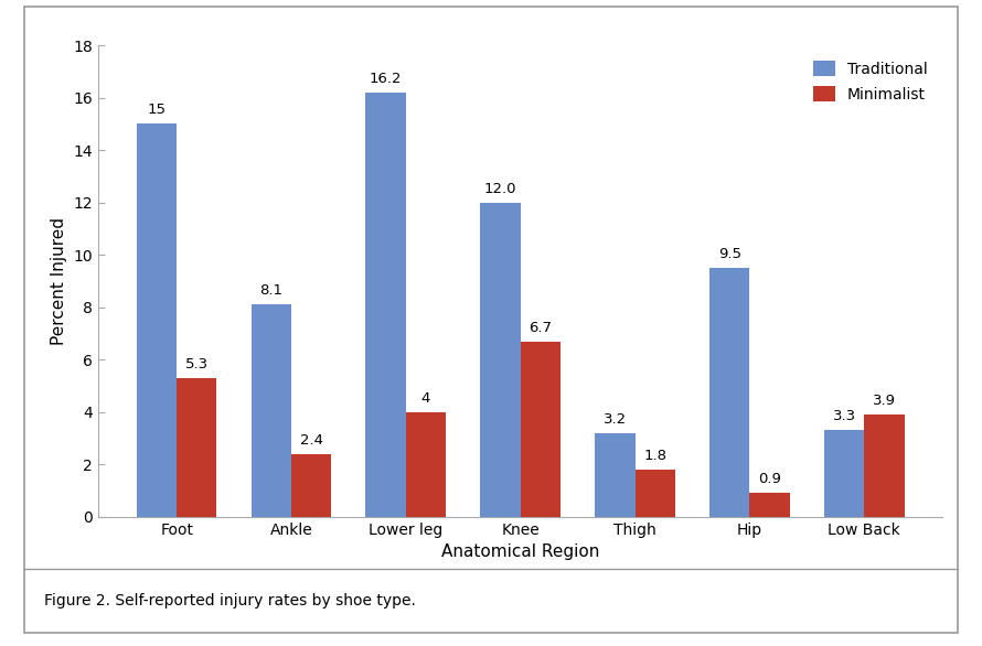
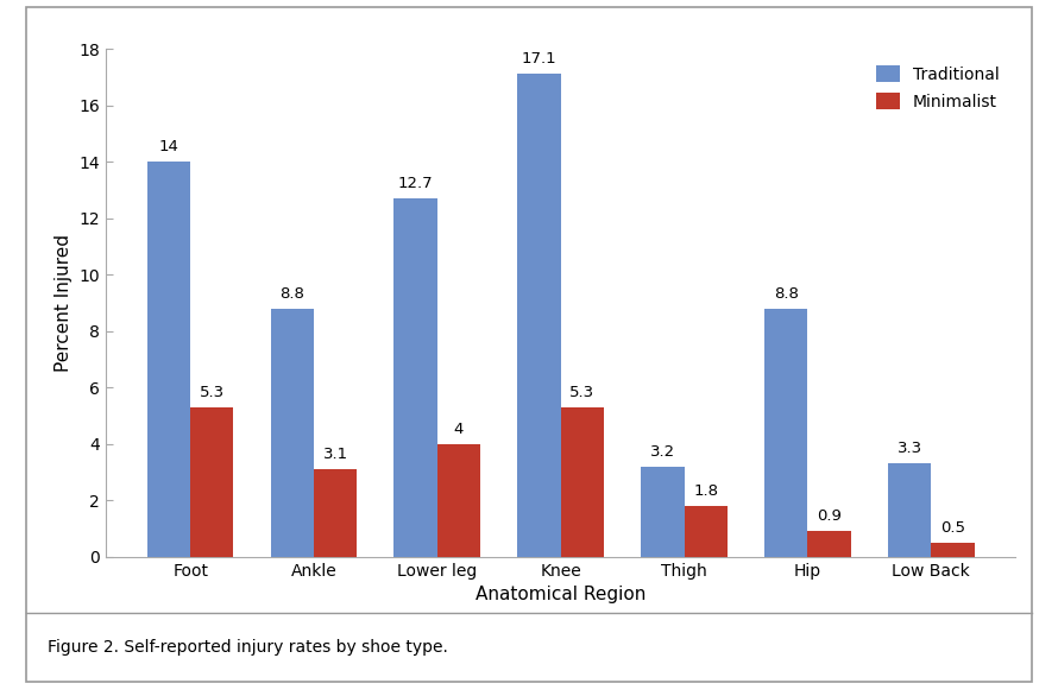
Traditional/Foot: 15 -> 14
Traditional/Ankle: 8.1 -> 8.8
Minimalist/Ankle: 2.4 -> 3.1
Traditional/Lower leg: 16.2 -> 12.7
Traditional/Knee: 12.0 -> 17.1
Minimalist/Knee: 6.7 -> 5.3
Traditional/Hip: 9.5 -> 8.8
Minimalist/Low Back: 3.9 -> 0.5
